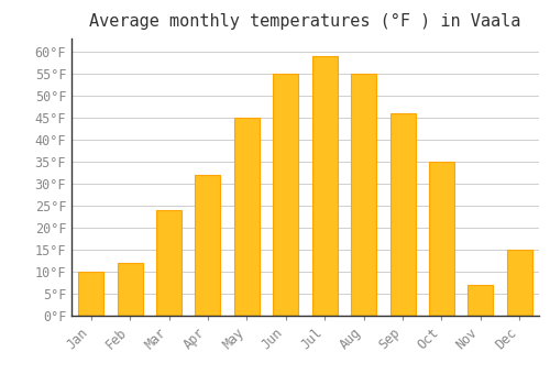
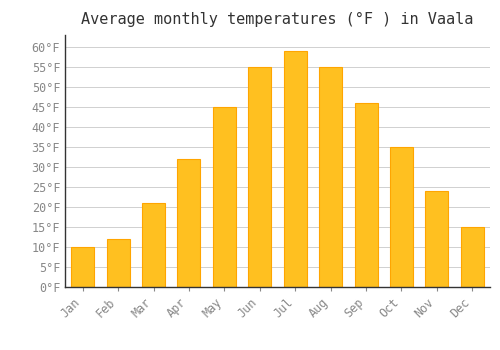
Mar: 24°F -> 21°F
Nov: 7°F -> 24°F
